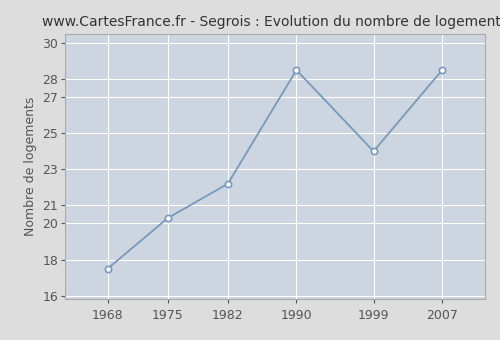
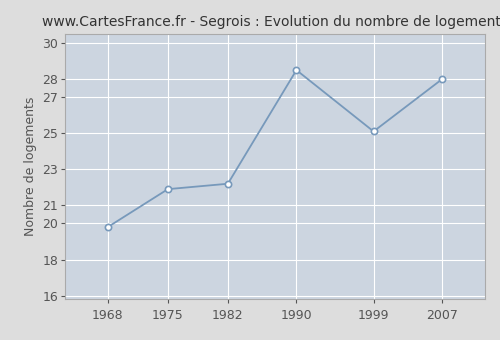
1968: 17.5 -> 19.8
1975: 20.3 -> 21.9
1999: 24.0 -> 25.1
2007: 28.5 -> 28.0
